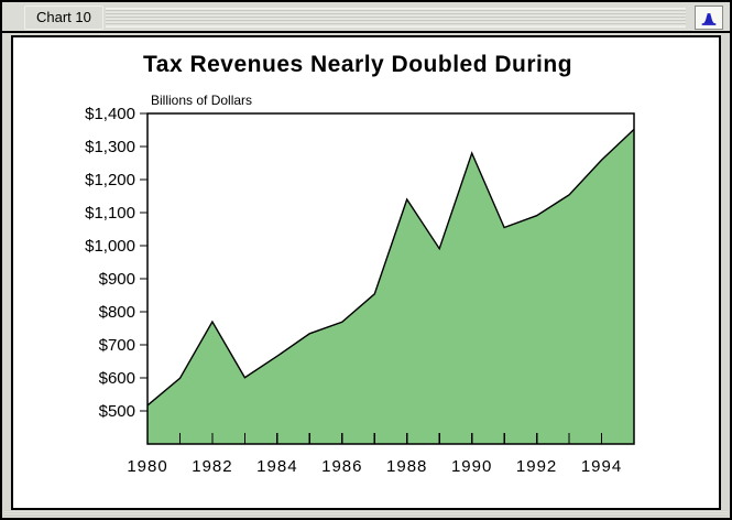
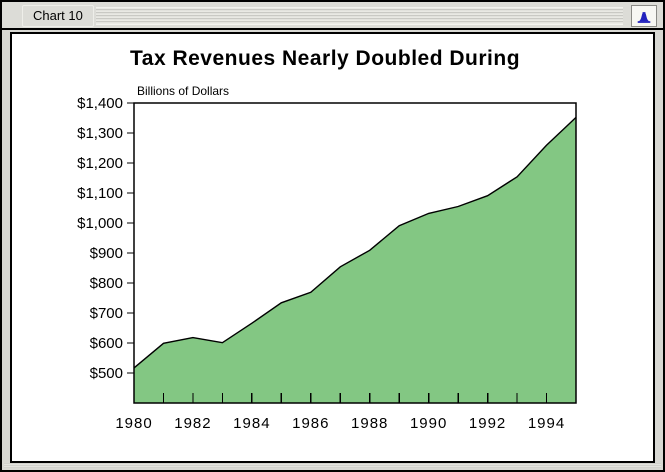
1982: $770 -> $620
1988: $1140 -> $910
1990: $1280 -> $1030
